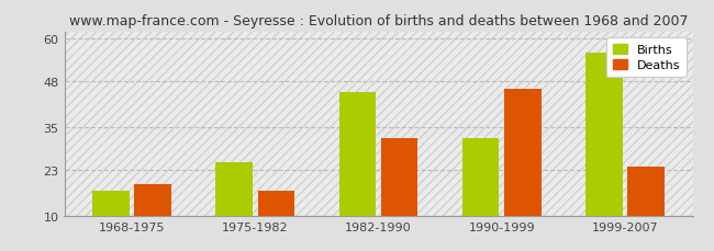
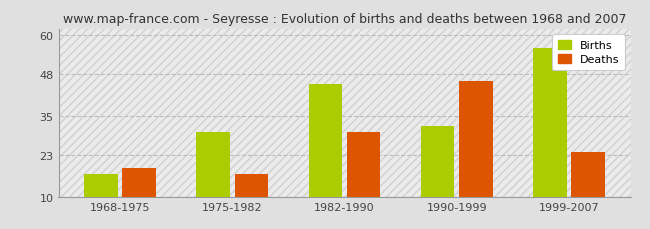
Births/1975-1982: 25 -> 30
Deaths/1982-1990: 32 -> 30
